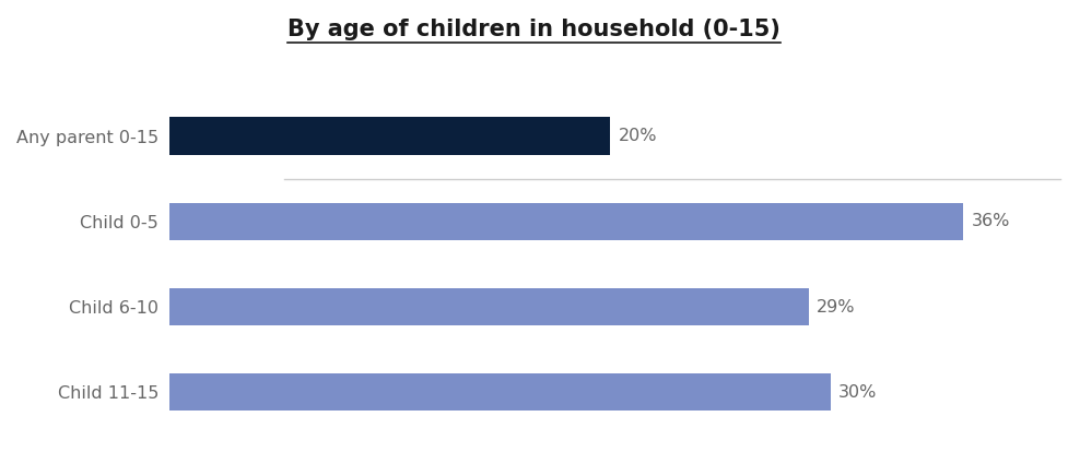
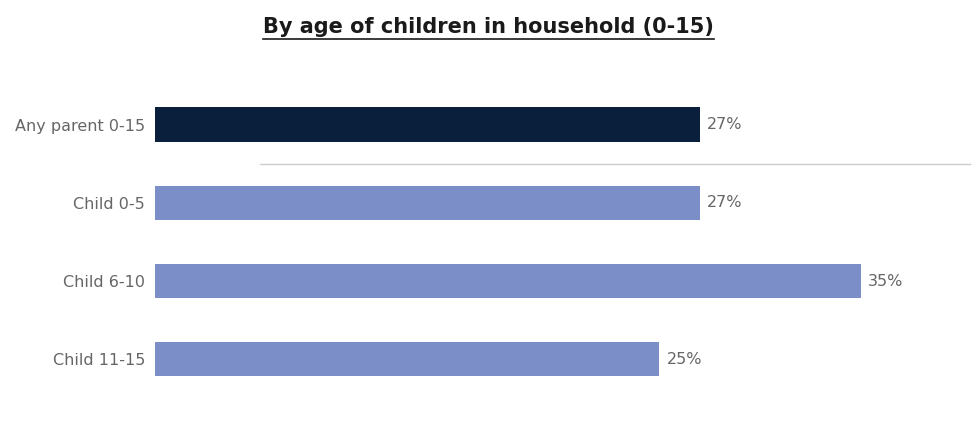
Any parent 0-15: 20% -> 27%
Child 0-5: 36% -> 27%
Child 6-10: 29% -> 35%
Child 11-15: 30% -> 25%
